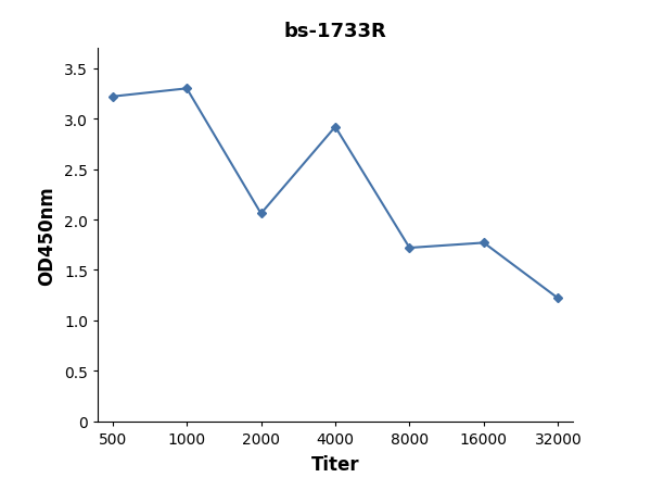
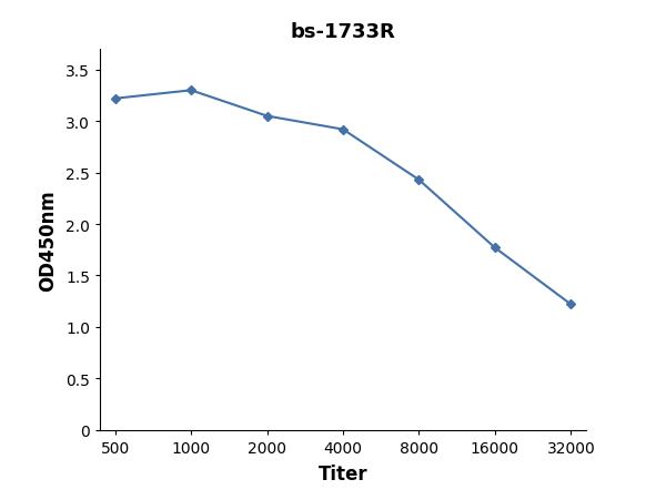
2000: 2.06 -> 3.05
8000: 1.72 -> 2.43
